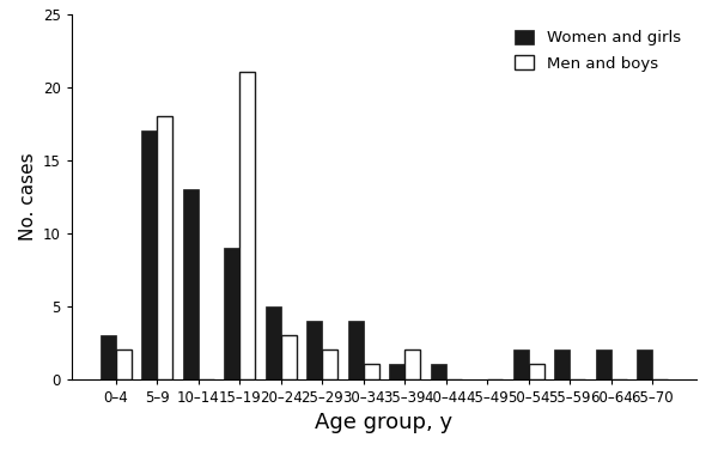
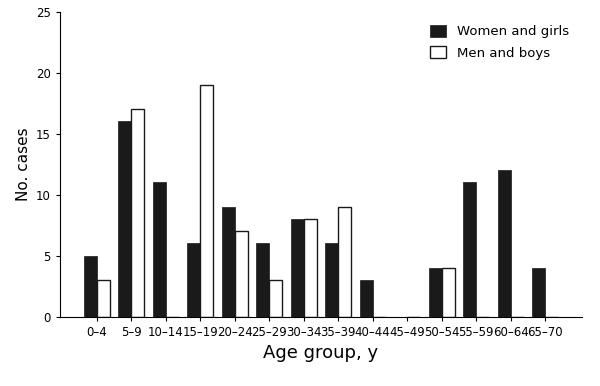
Women and girls/0–4: 3 -> 5
Men and boys/0–4: 2 -> 3
Women and girls/5–9: 17 -> 16
Men and boys/5–9: 18 -> 17
Women and girls/10–14: 13 -> 11
Women and girls/15–19: 9 -> 6
Men and boys/15–19: 21 -> 19
Women and girls/20–24: 5 -> 9
Men and boys/20–24: 3 -> 7
Women and girls/25–29: 4 -> 6
Men and boys/25–29: 2 -> 3
Women and girls/30–34: 4 -> 8
Men and boys/30–34: 1 -> 8
Women and girls/35–39: 1 -> 6
Men and boys/35–39: 2 -> 9
Women and girls/40–44: 1 -> 3
Women and girls/50–54: 2 -> 4
Men and boys/50–54: 1 -> 4
Women and girls/55–59: 2 -> 11
Women and girls/60–64: 2 -> 12
Women and girls/65–70: 2 -> 4
